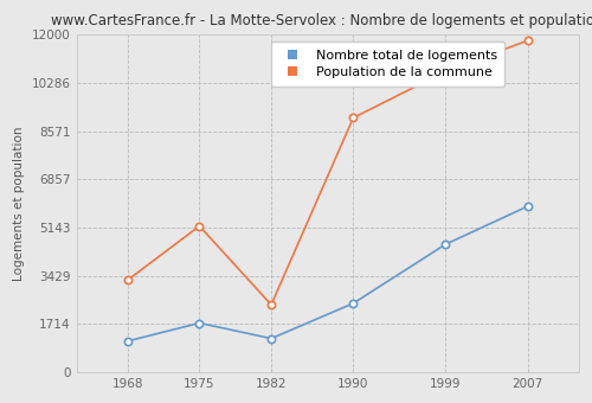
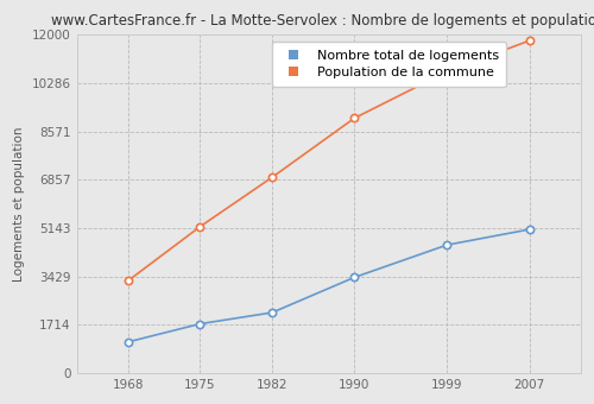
Nombre total de logements/1982: 1200 -> 2150
Population de la commune/1982: 2400 -> 6950
Nombre total de logements/1990: 2450 -> 3400
Nombre total de logements/2007: 5900 -> 5100
